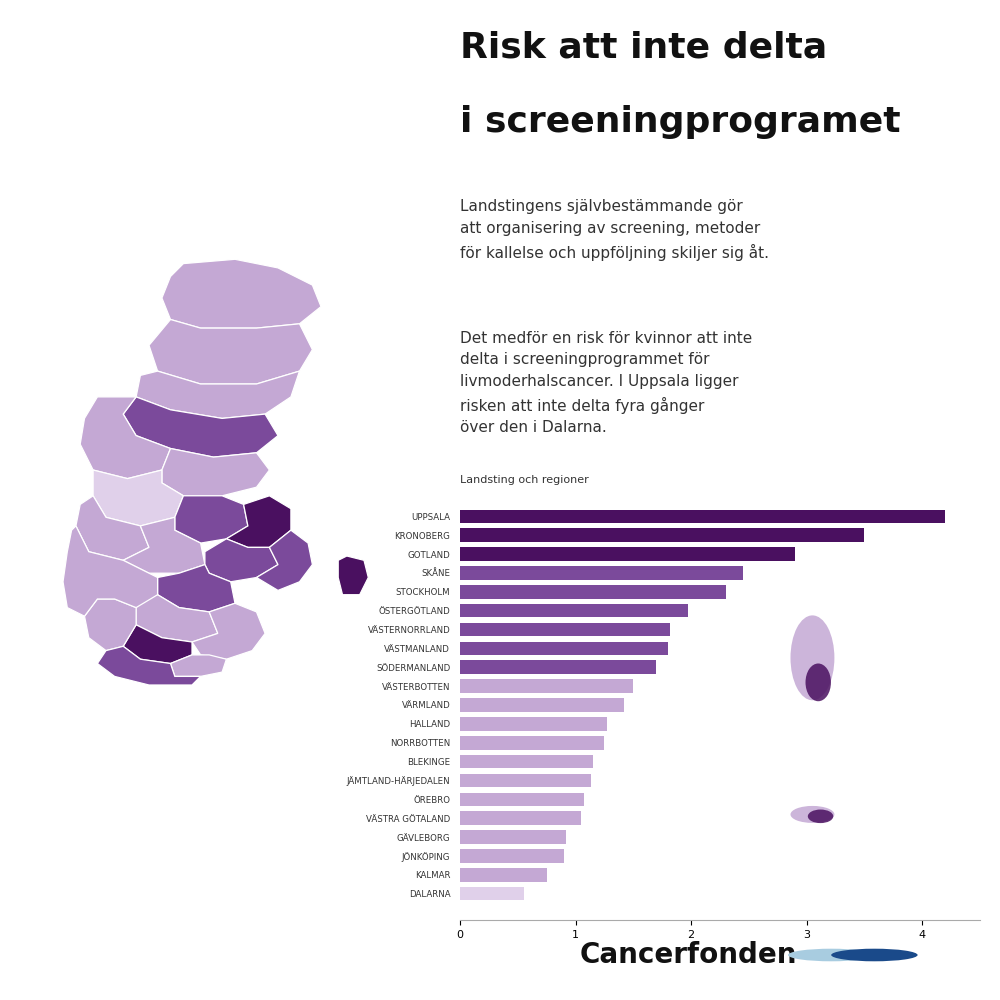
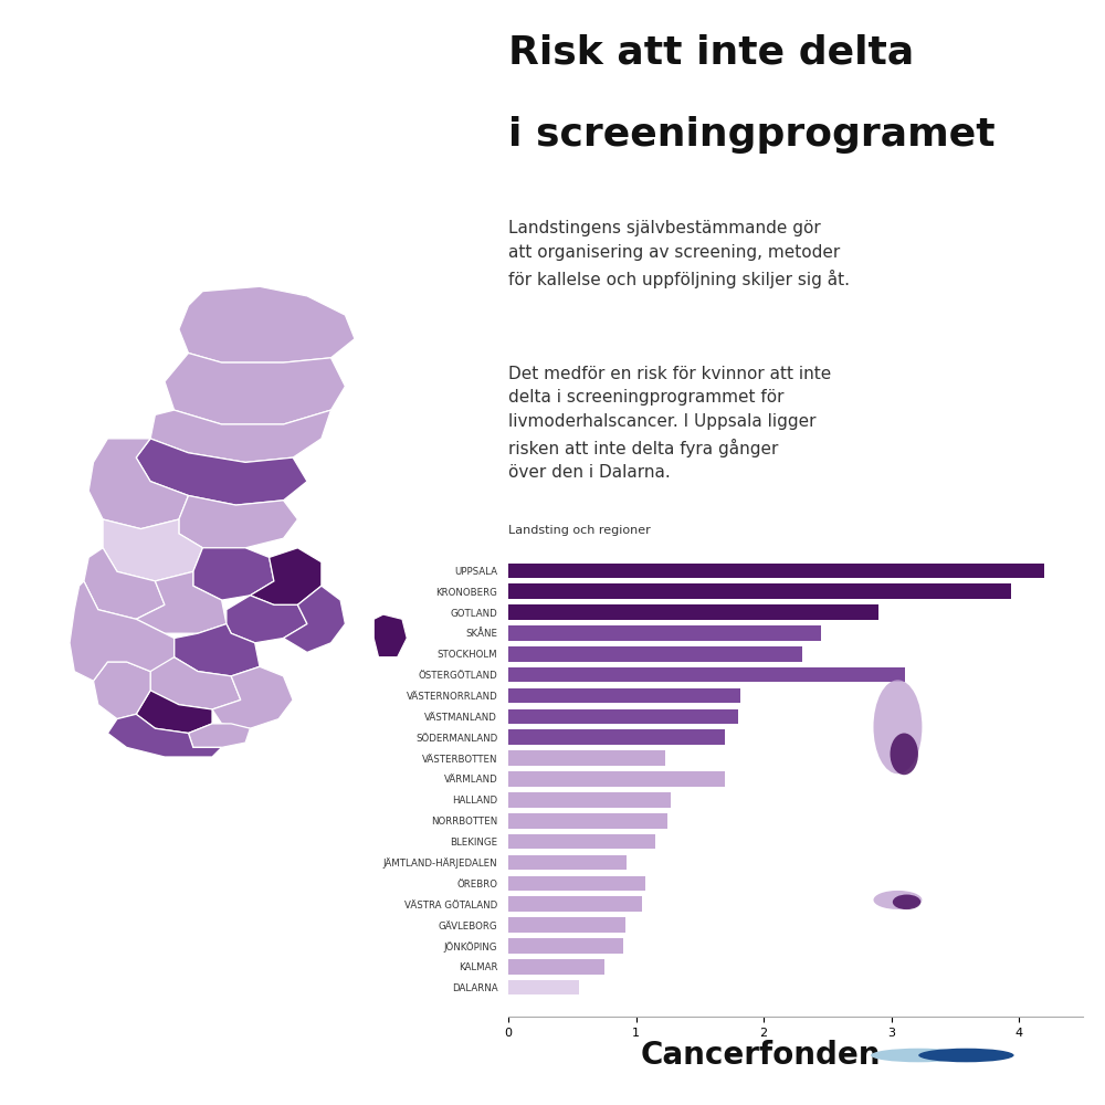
KRONOBERG: 3.50 -> 3.94
ÖSTERGÖTLAND: 1.97 -> 3.11
VÄSTERBOTTEN: 1.50 -> 1.23
VÄRMLAND: 1.42 -> 1.70
JÄMTLAND-HÄRJEDALEN: 1.13 -> 0.93
